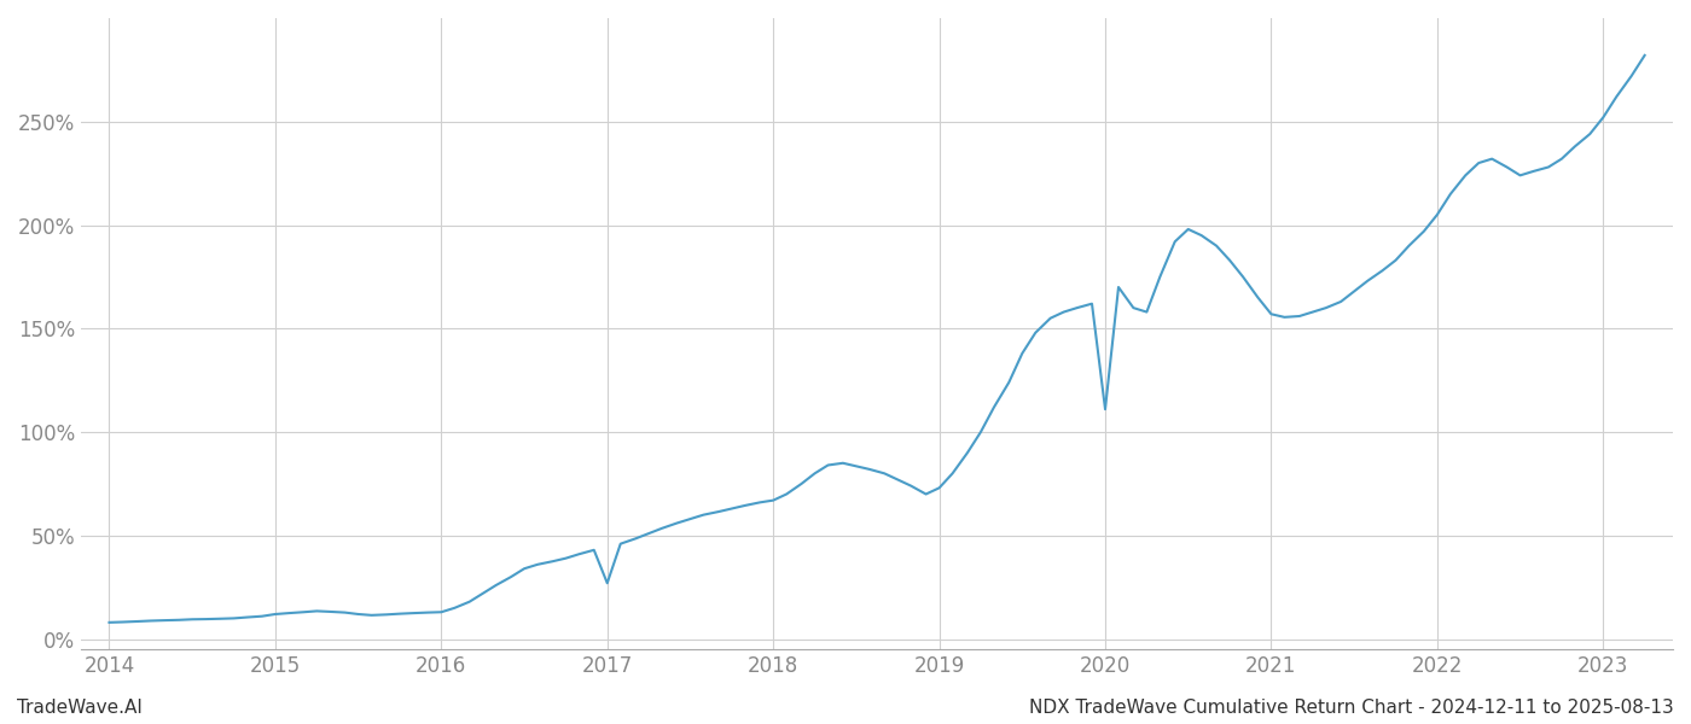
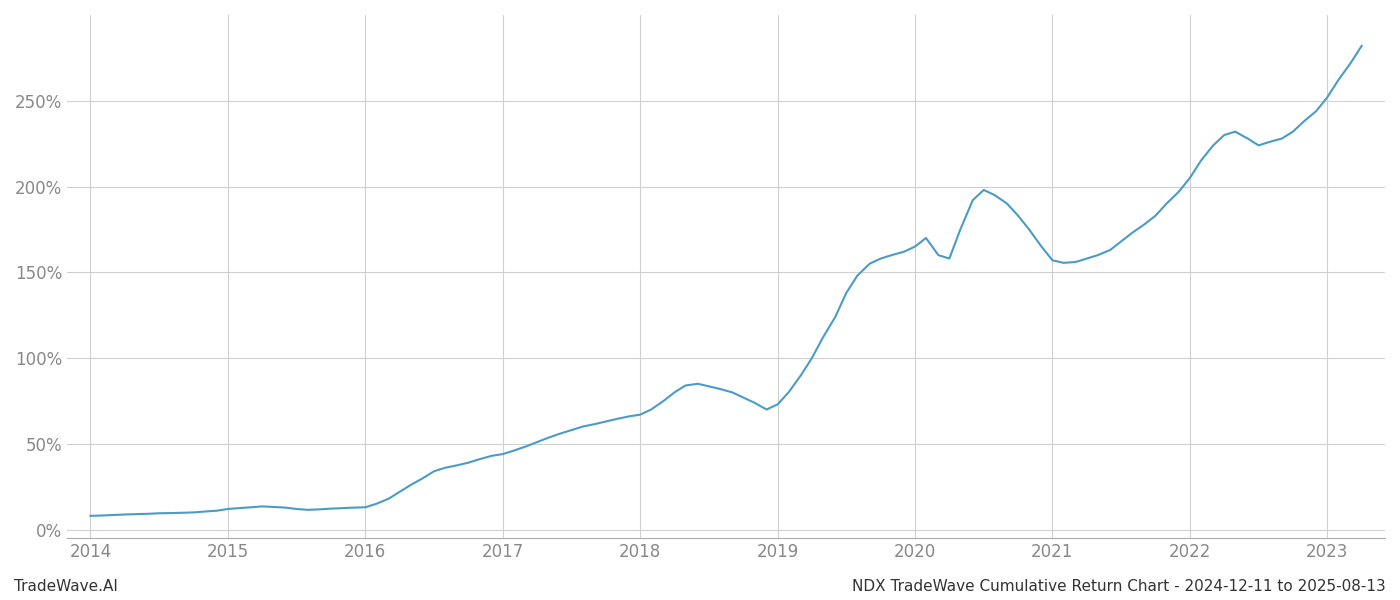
2017: 27% -> 44%
2020: 111% -> 165%
